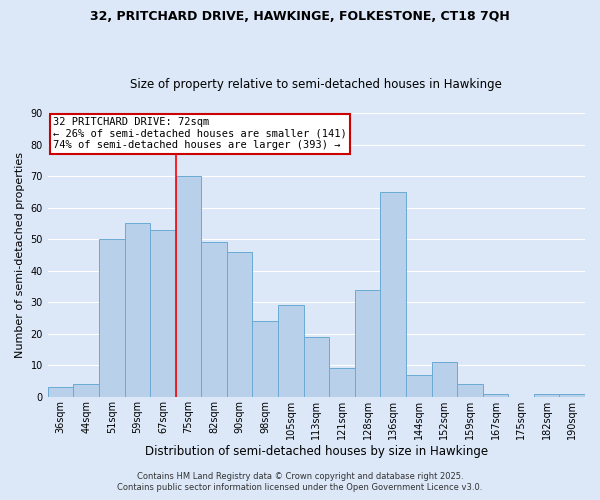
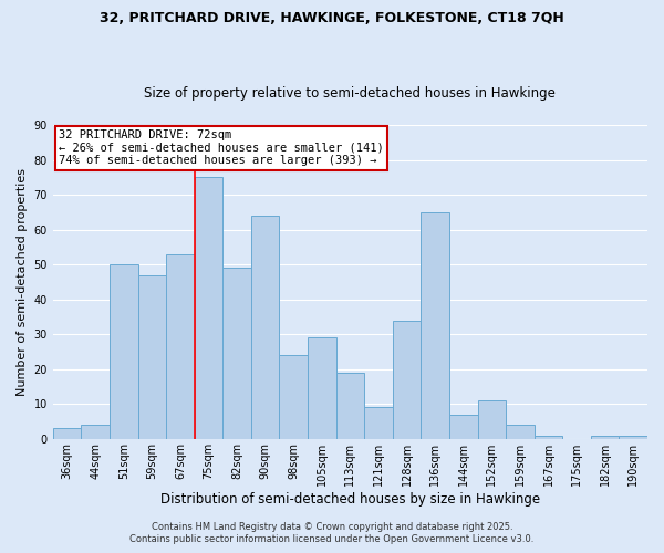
59sqm: 55 -> 47
75sqm: 70 -> 75
90sqm: 46 -> 64
